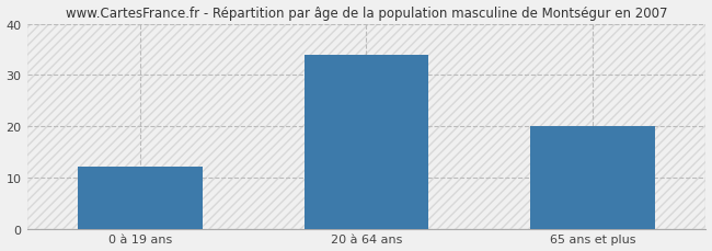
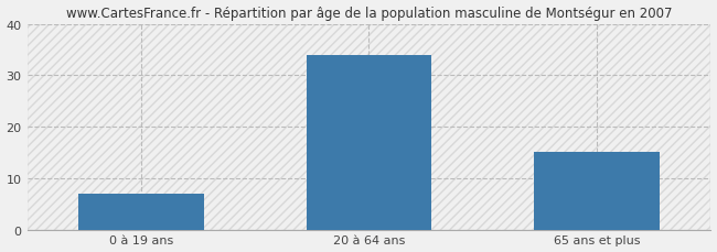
0 à 19 ans: 12 -> 7
65 ans et plus: 20 -> 15
